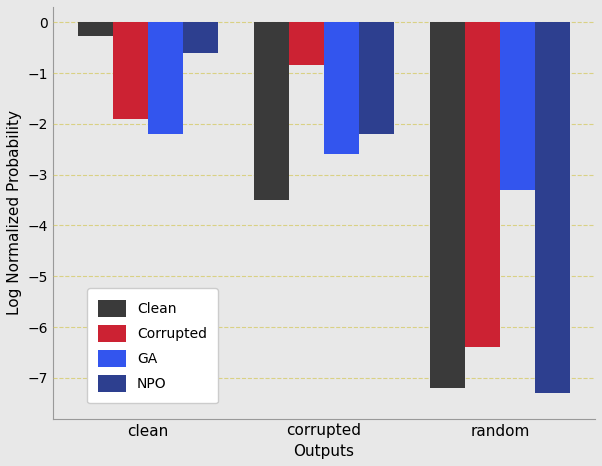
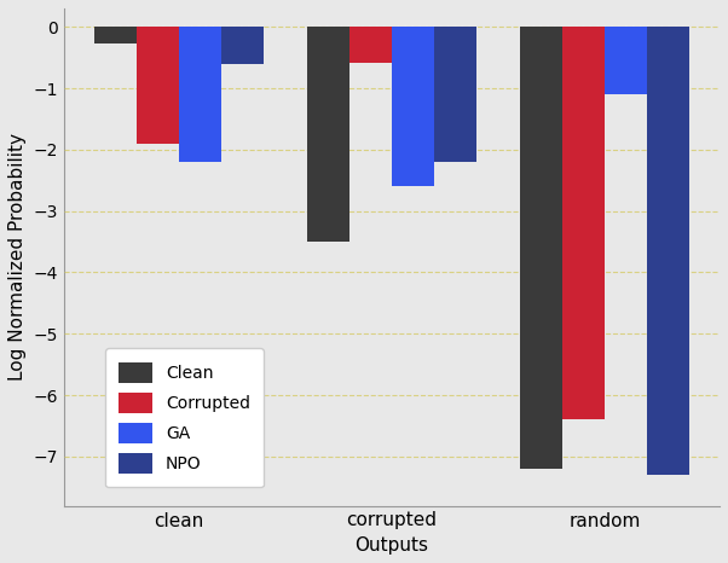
Corrupted/corrupted: -0.85 -> -0.58
GA/random: -3.3 -> -1.1
